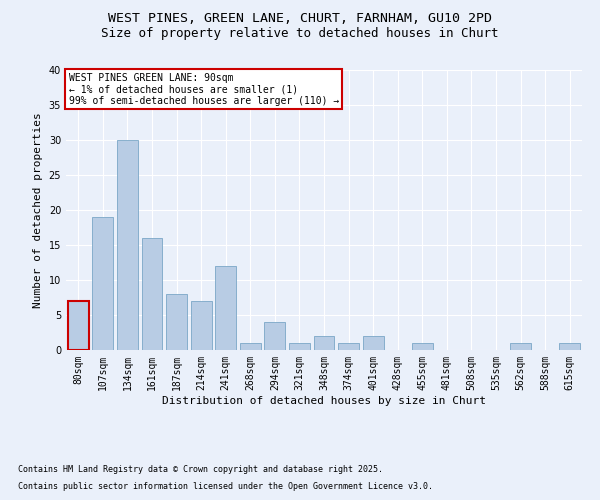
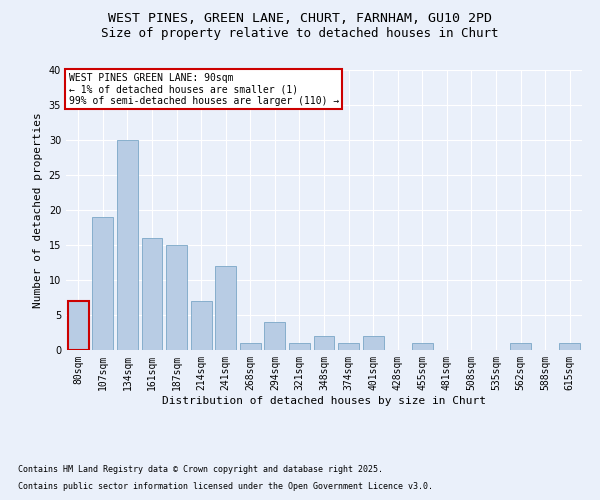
187sqm: 8 -> 15
